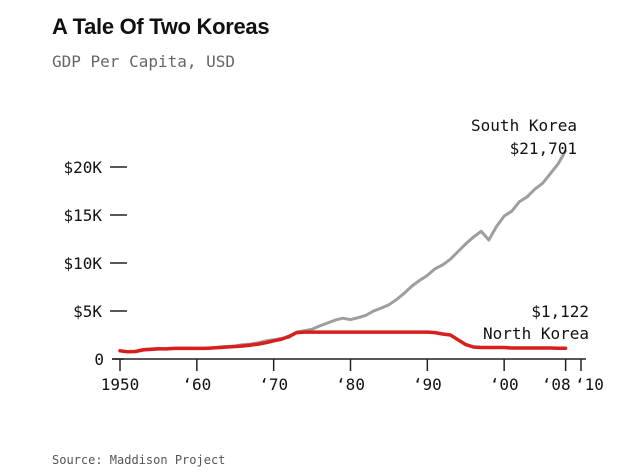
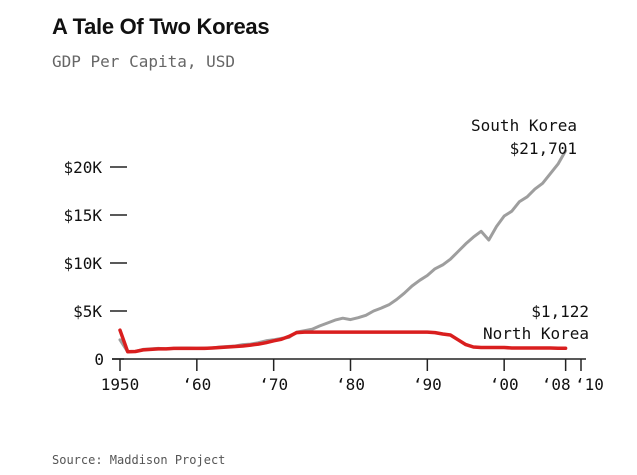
South Korea/1950: $1K -> $2K
North Korea/1950: $1K -> $3K
